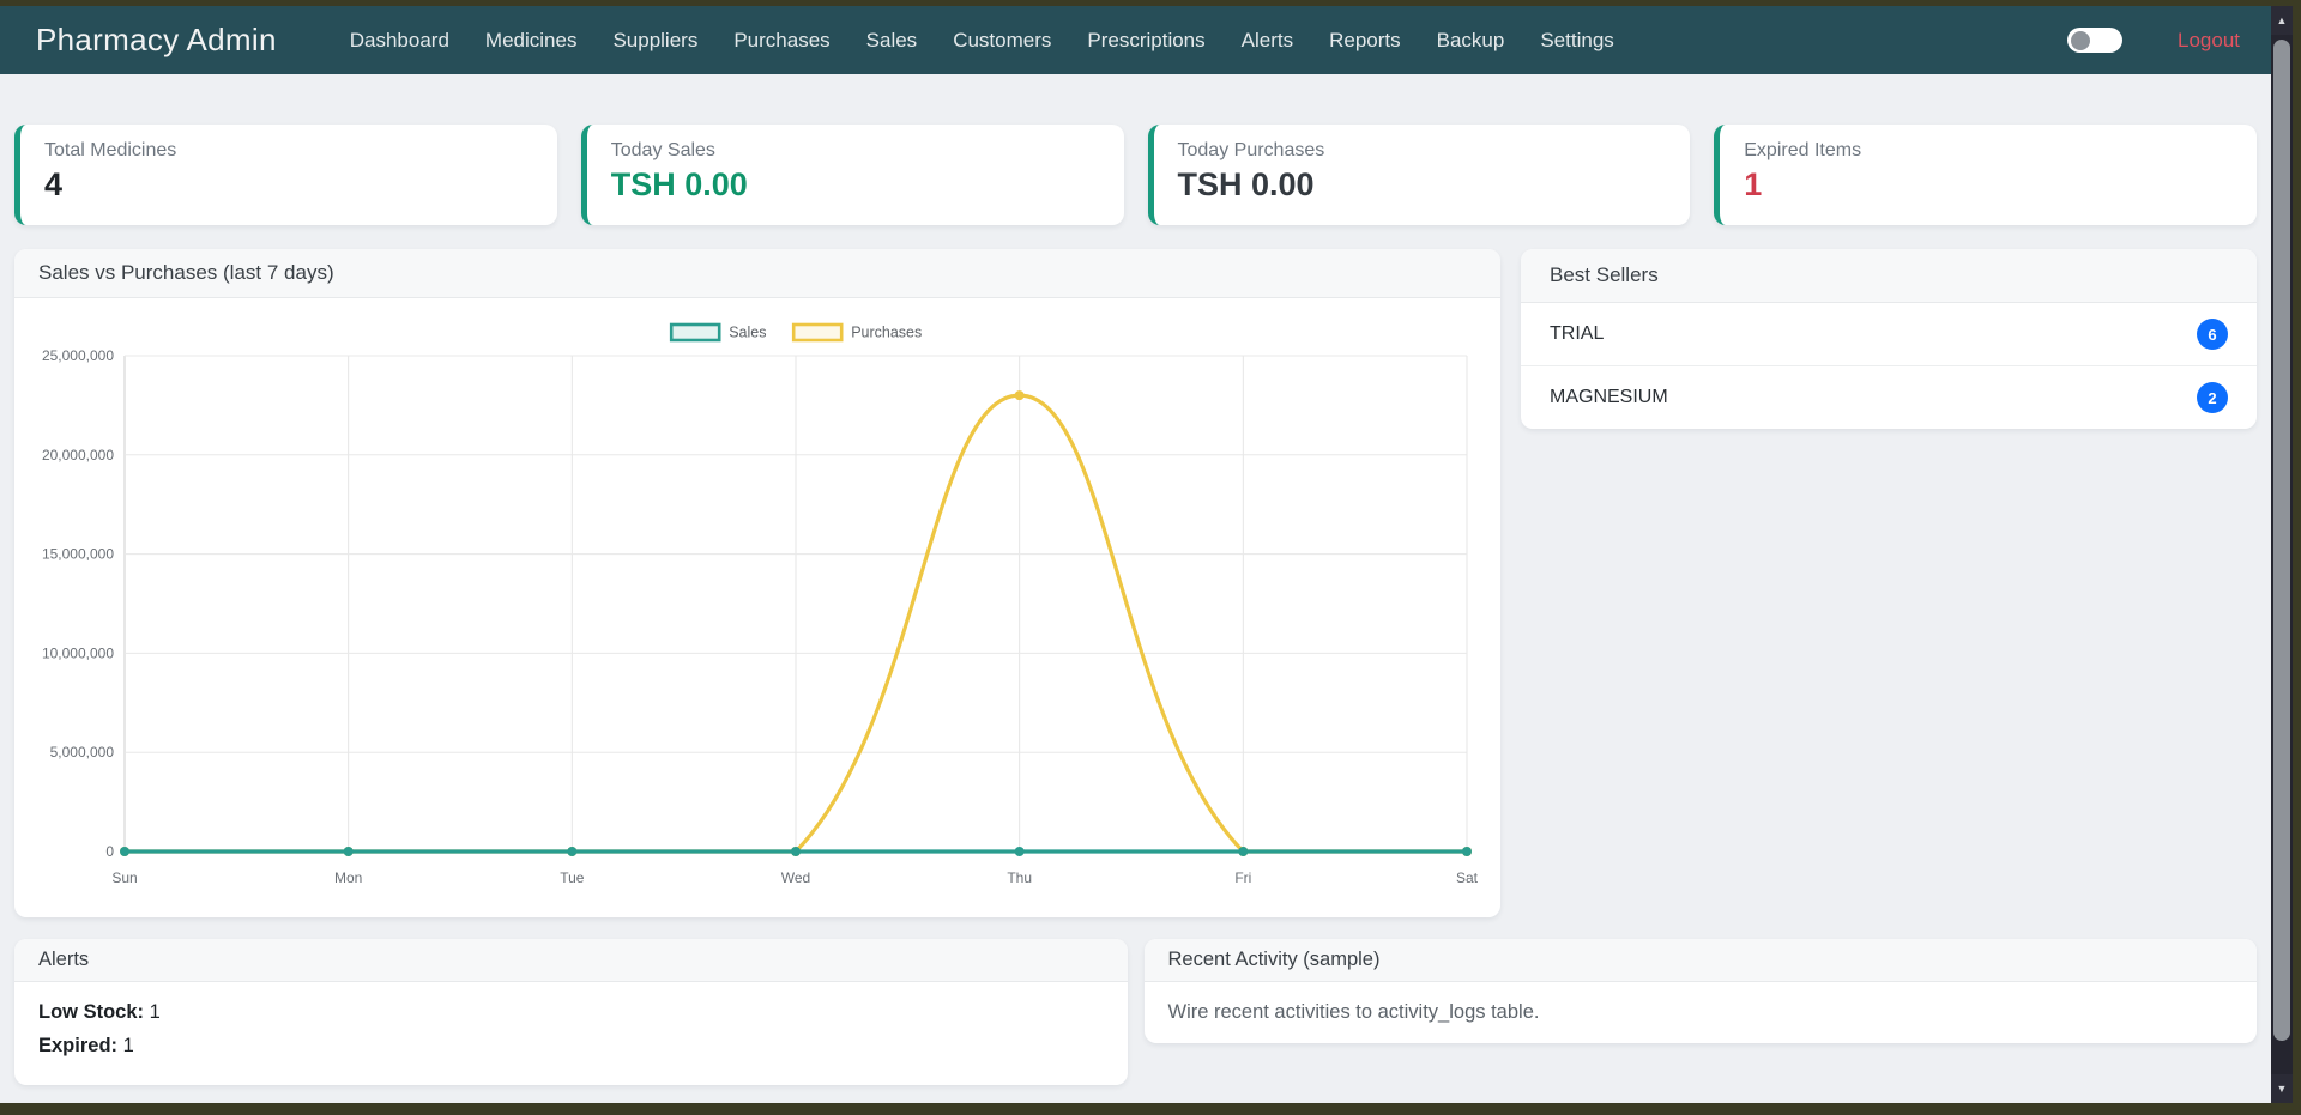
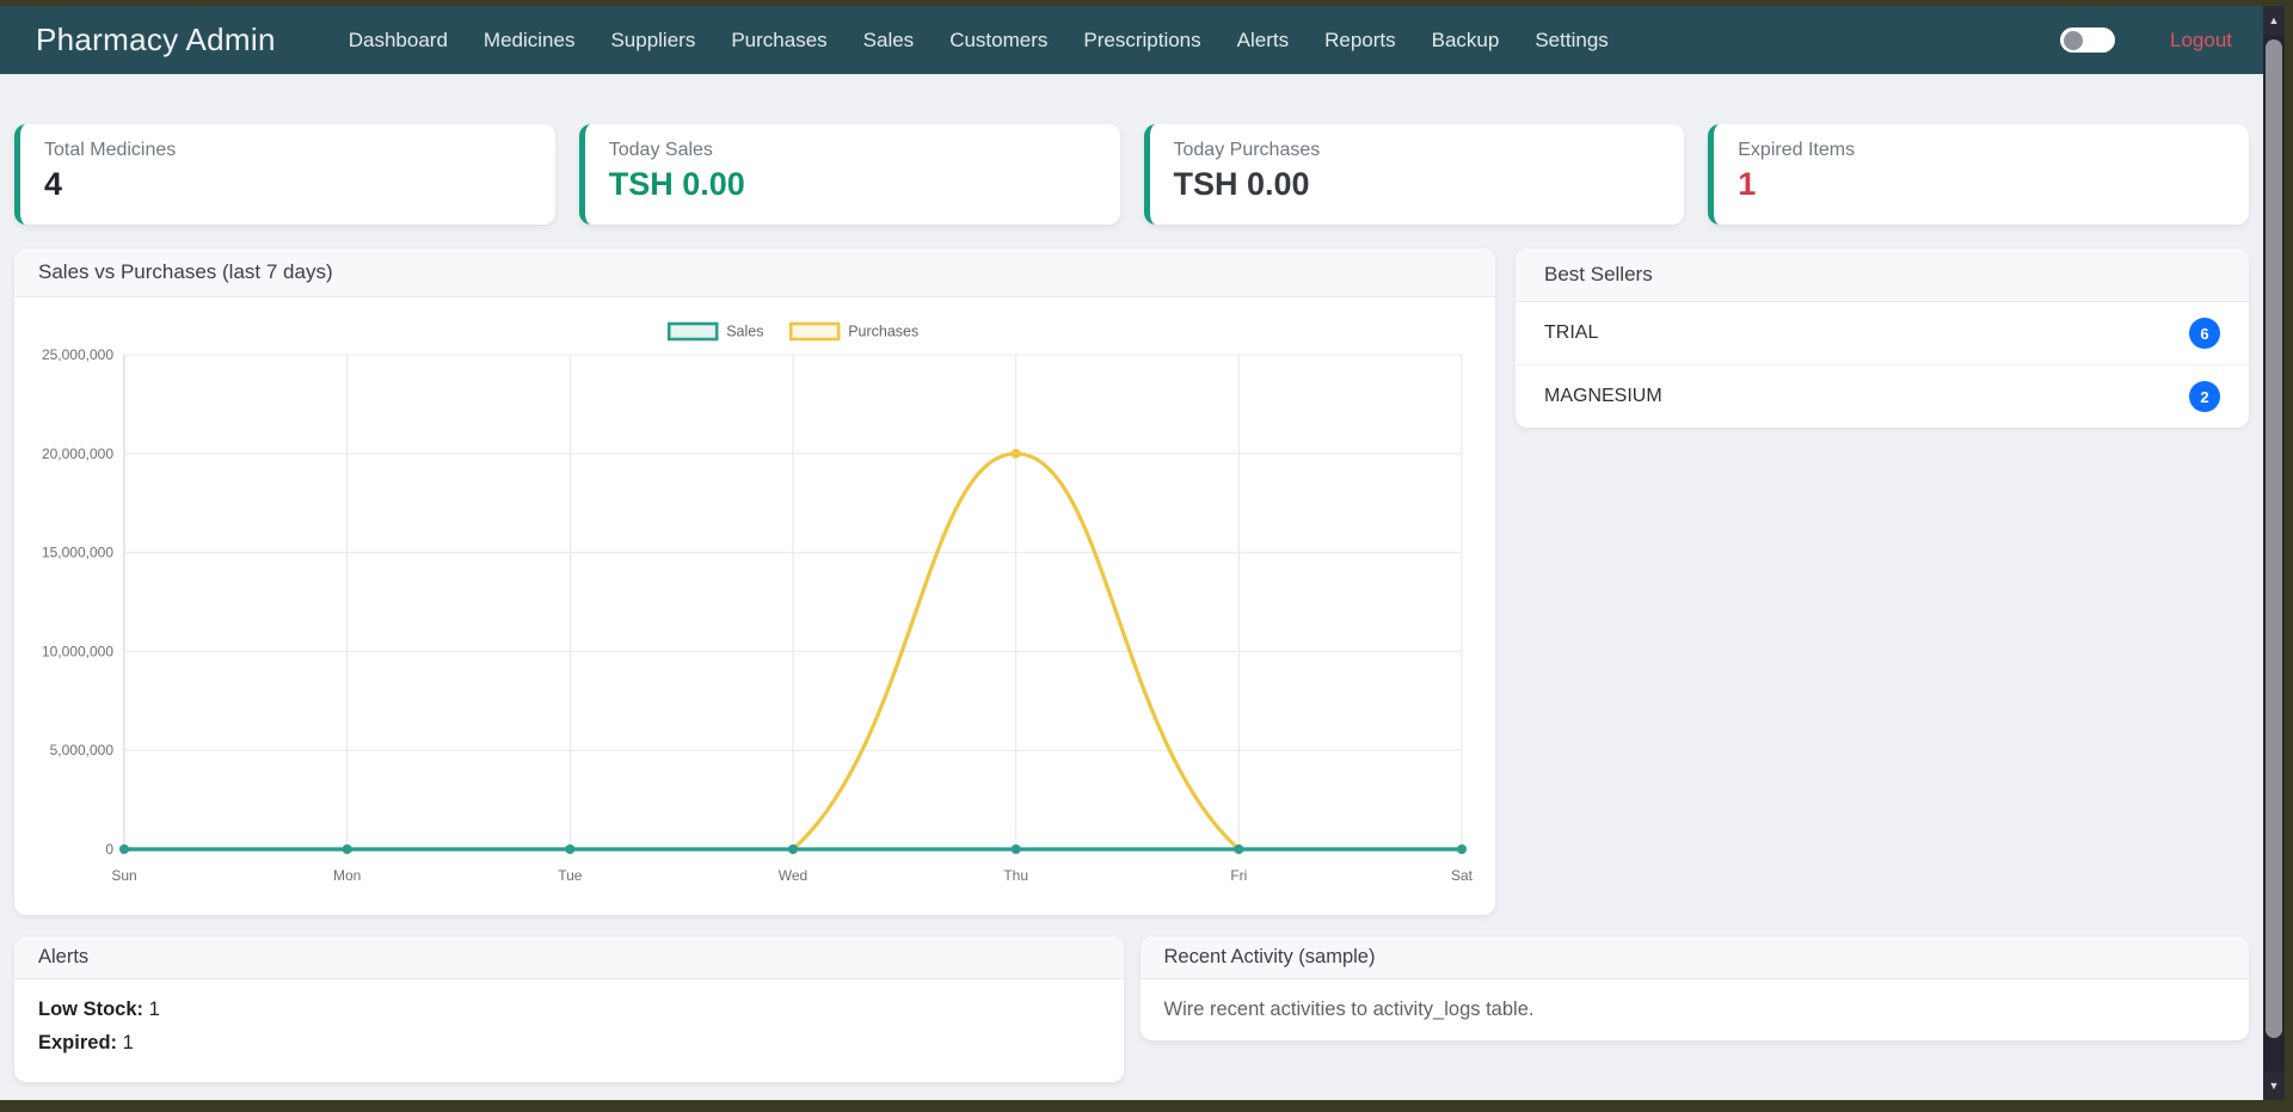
Purchases/Thu: 23000000 -> 20000000
